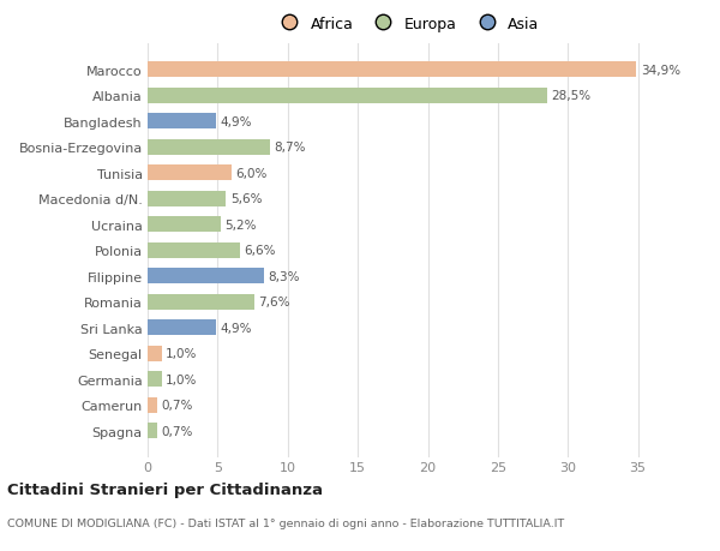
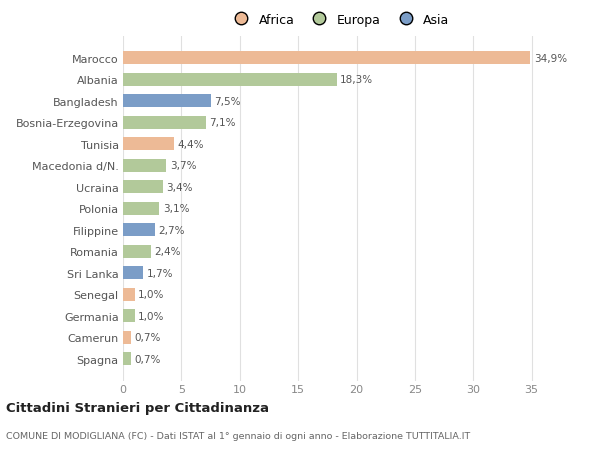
Albania: 28,5% -> 18,3%
Bangladesh: 4,9% -> 7,5%
Bosnia-Erzegovina: 8,7% -> 7,1%
Tunisia: 6,0% -> 4,4%
Macedonia d/N.: 5,6% -> 3,7%
Ucraina: 5,2% -> 3,4%
Polonia: 6,6% -> 3,1%
Filippine: 8,3% -> 2,7%
Romania: 7,6% -> 2,4%
Sri Lanka: 4,9% -> 1,7%
